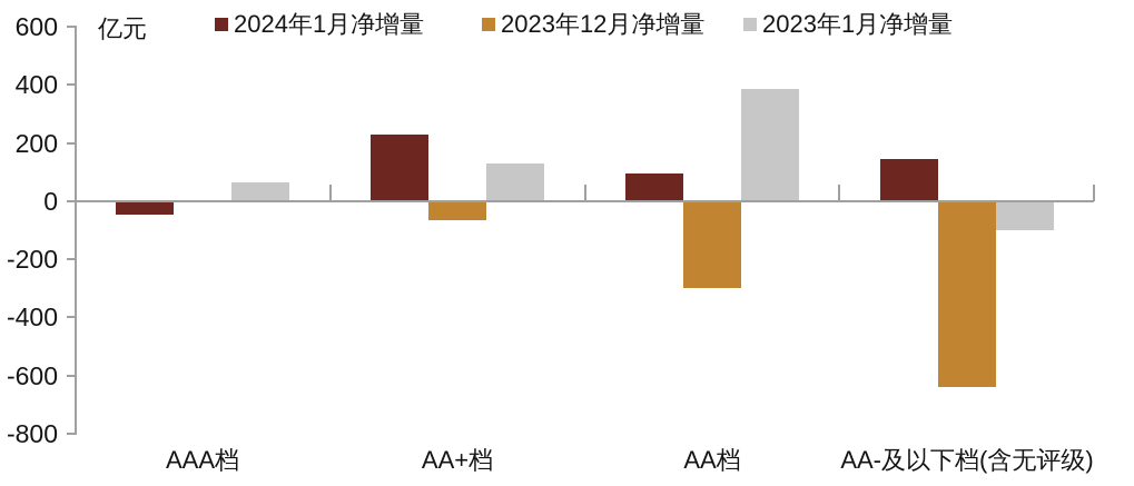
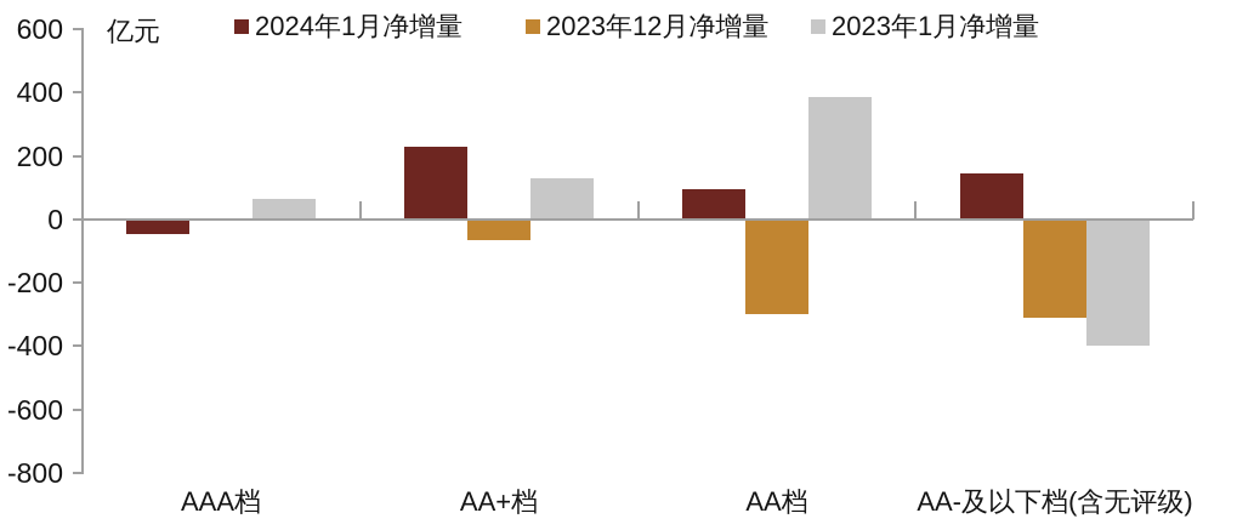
2023年12月净增量/AA-及以下档(含无评级): -640 -> -310
2023年1月净增量/AA-及以下档(含无评级): -100 -> -400
